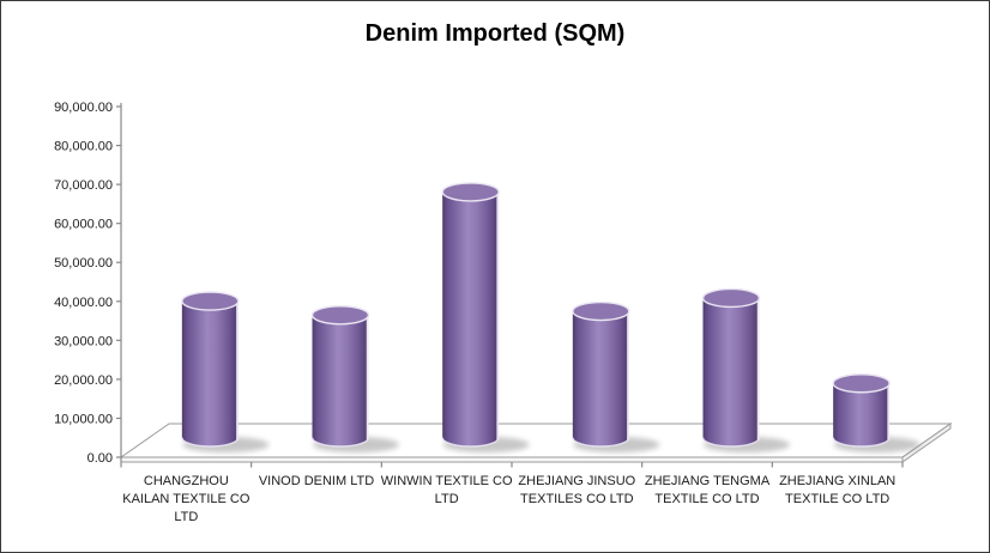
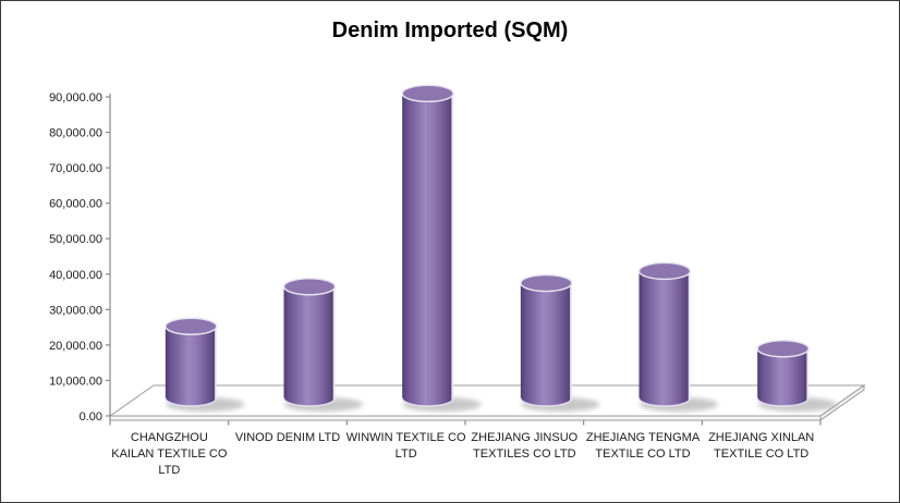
CHANGZHOU KAILAN TEXTILE CO LTD: 35000 -> 20000
WINWIN TEXTILE CO LTD: 63000 -> 86000
